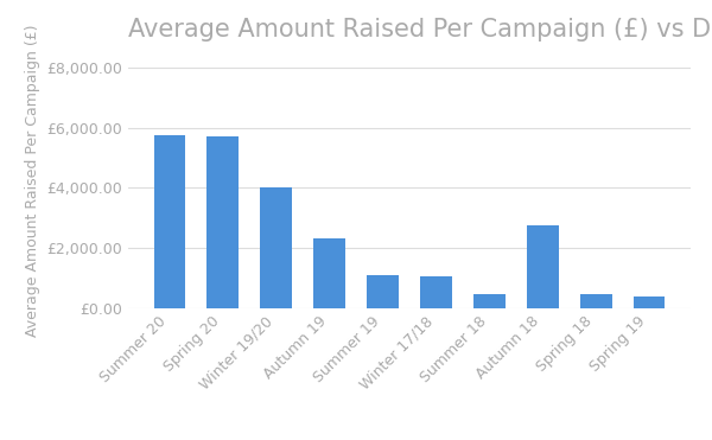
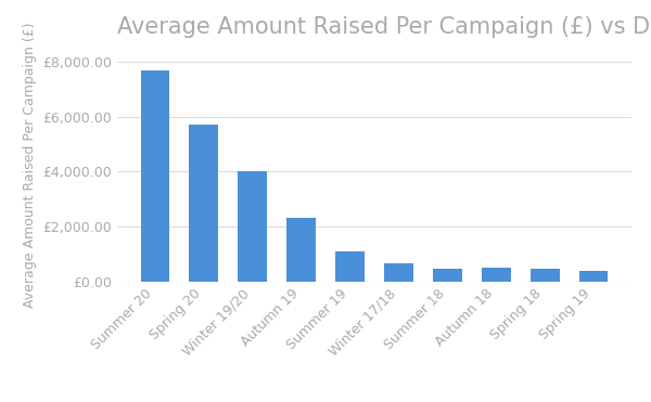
Summer 20: £5,750 -> £7,700
Winter 17/18: £1,050 -> £650
Autumn 18: £2,750 -> £500
